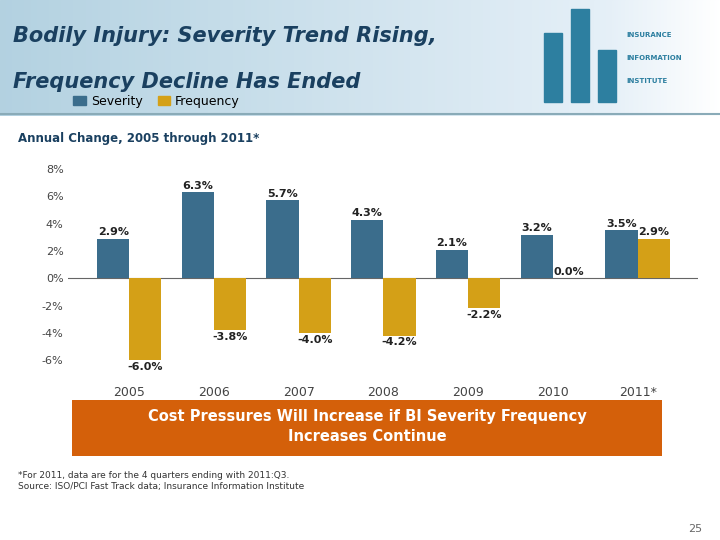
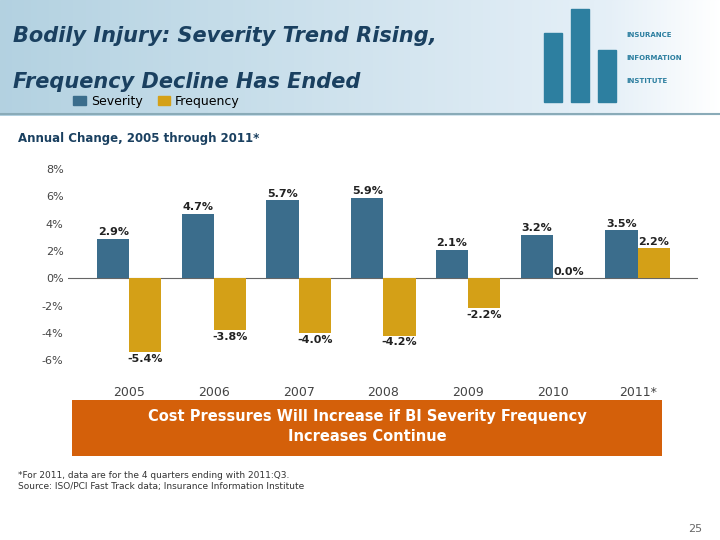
Frequency/2005: -6.0% -> -5.4%
Severity/2006: 6.3% -> 4.7%
Severity/2008: 4.3% -> 5.9%
Frequency/2011*: 2.9% -> 2.2%
